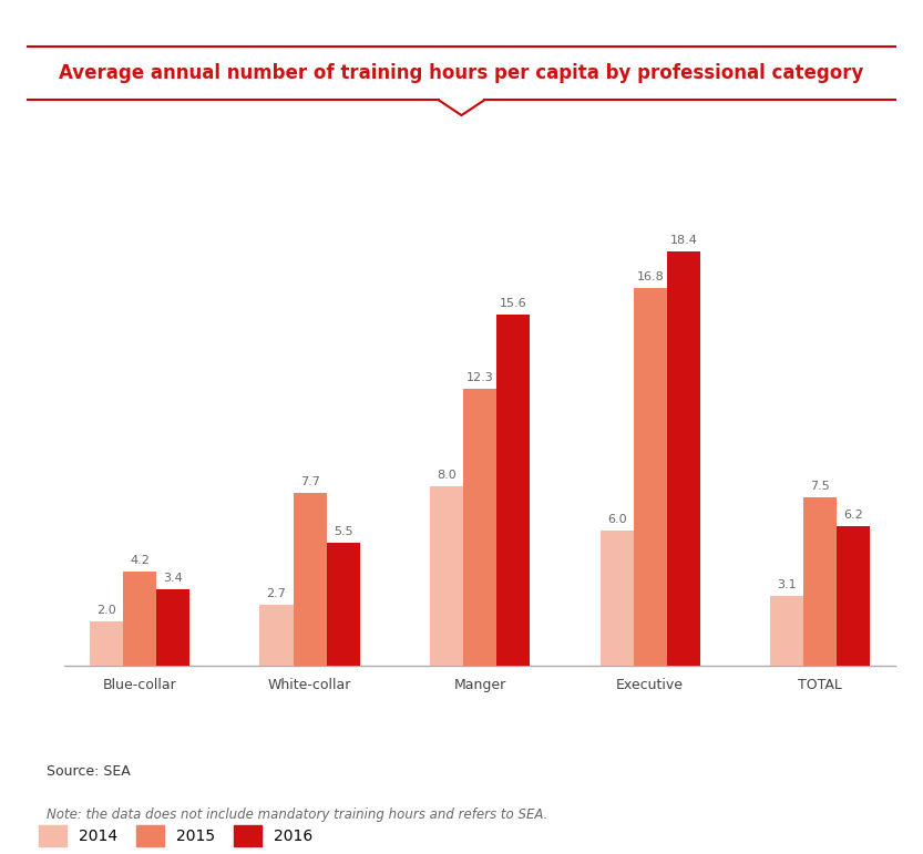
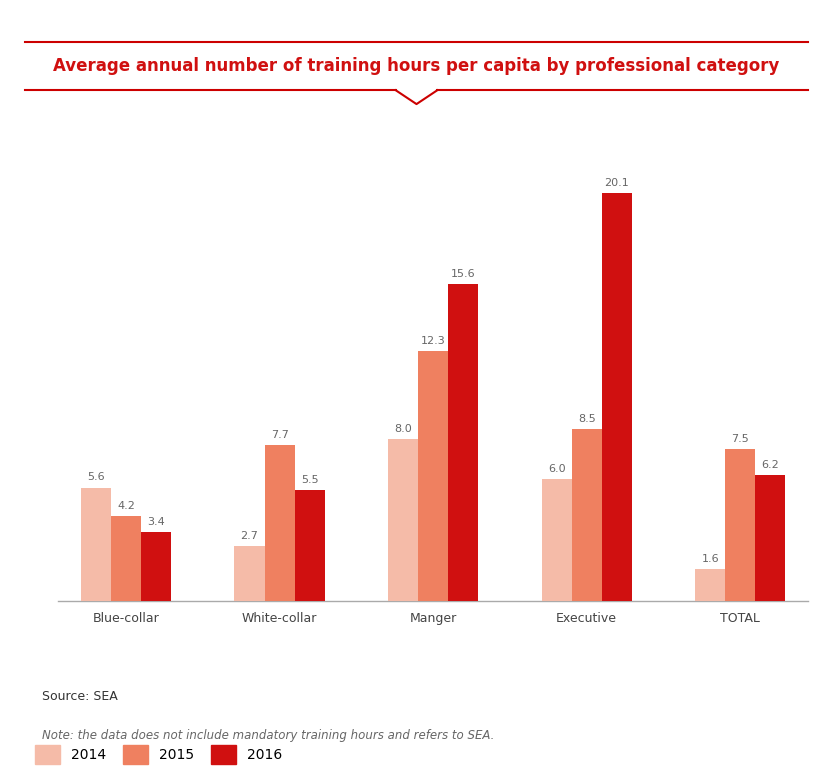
2014/Blue-collar: 2.0 -> 5.6
2015/Executive: 16.8 -> 8.5
2016/Executive: 18.4 -> 20.1
2014/TOTAL: 3.1 -> 1.6
